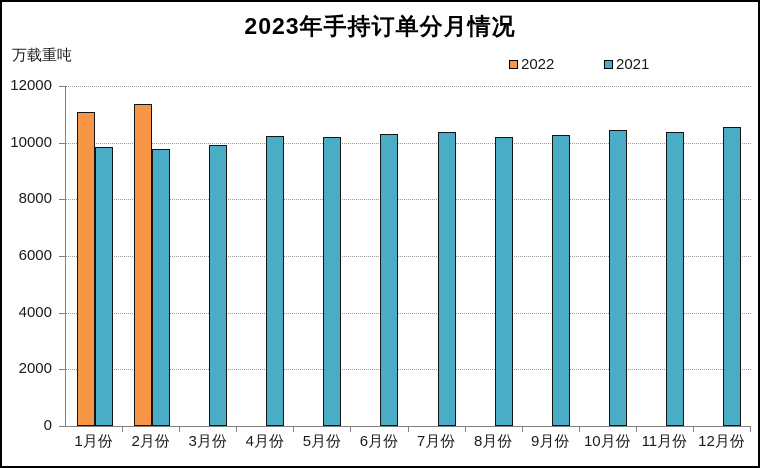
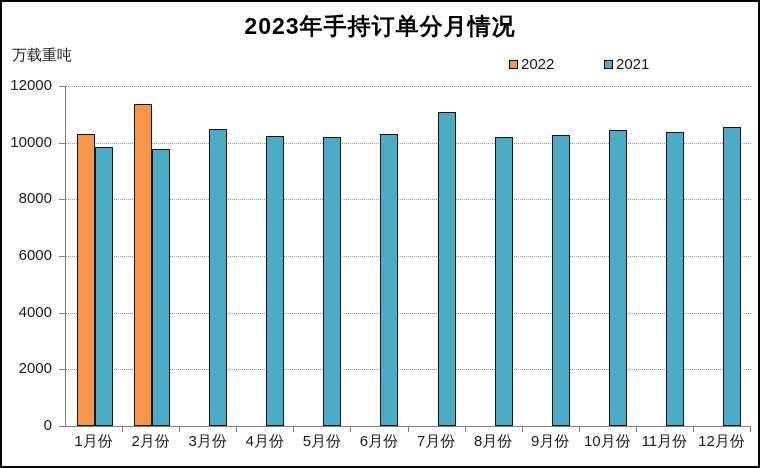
2022/1月份: 11100 -> 10300
2021/3月份: 9900 -> 10500
2021/7月份: 10400 -> 11100
